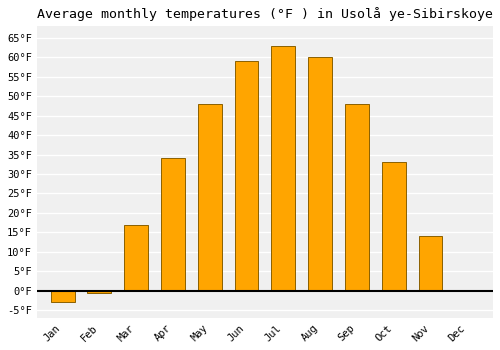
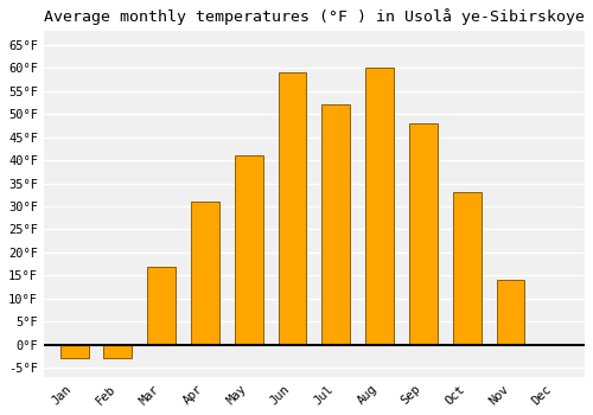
Feb: -0.5°F -> -3.0°F
Apr: 34.0°F -> 31.0°F
May: 48.0°F -> 41.0°F
Jul: 63.0°F -> 52.0°F
